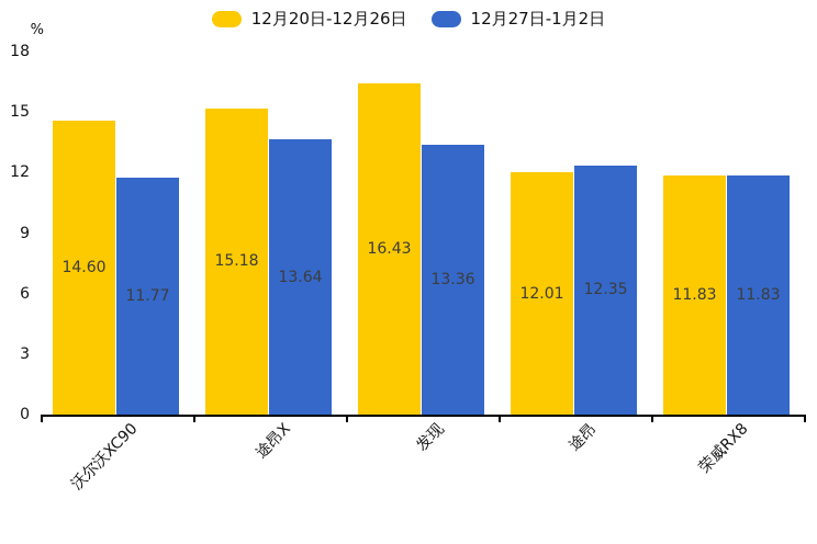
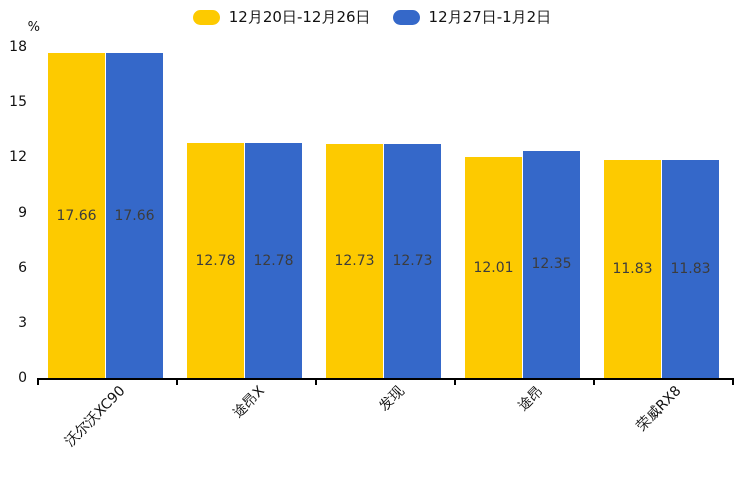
12月20日-12月26日/沃尔沃XC90: 14.60 -> 17.66
12月27日-1月2日/沃尔沃XC90: 11.77 -> 17.66
12月20日-12月26日/途昂X: 15.18 -> 12.78
12月27日-1月2日/途昂X: 13.64 -> 12.78
12月20日-12月26日/发现: 16.43 -> 12.73
12月27日-1月2日/发现: 13.36 -> 12.73
